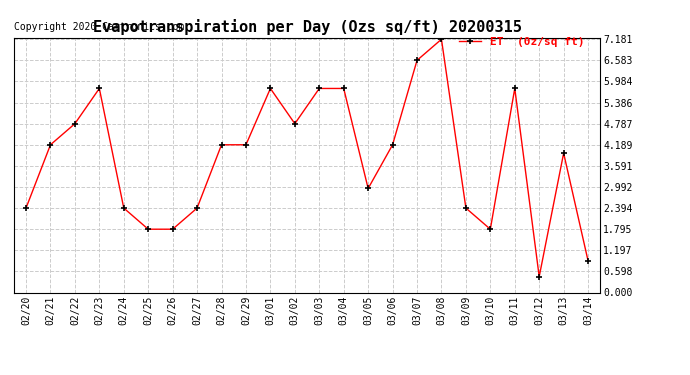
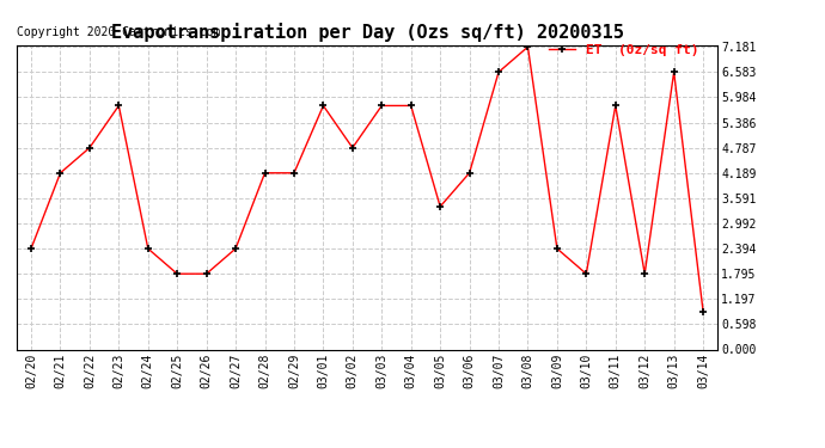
03/05: 2.95 -> 3.39
03/12: 0.45 -> 1.79
03/13: 3.95 -> 6.58
